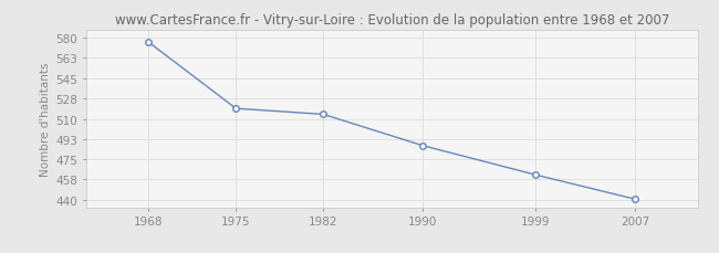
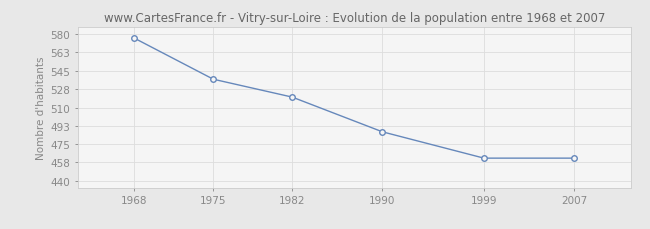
1975: 519 -> 537
1982: 514 -> 520
2007: 441 -> 462
